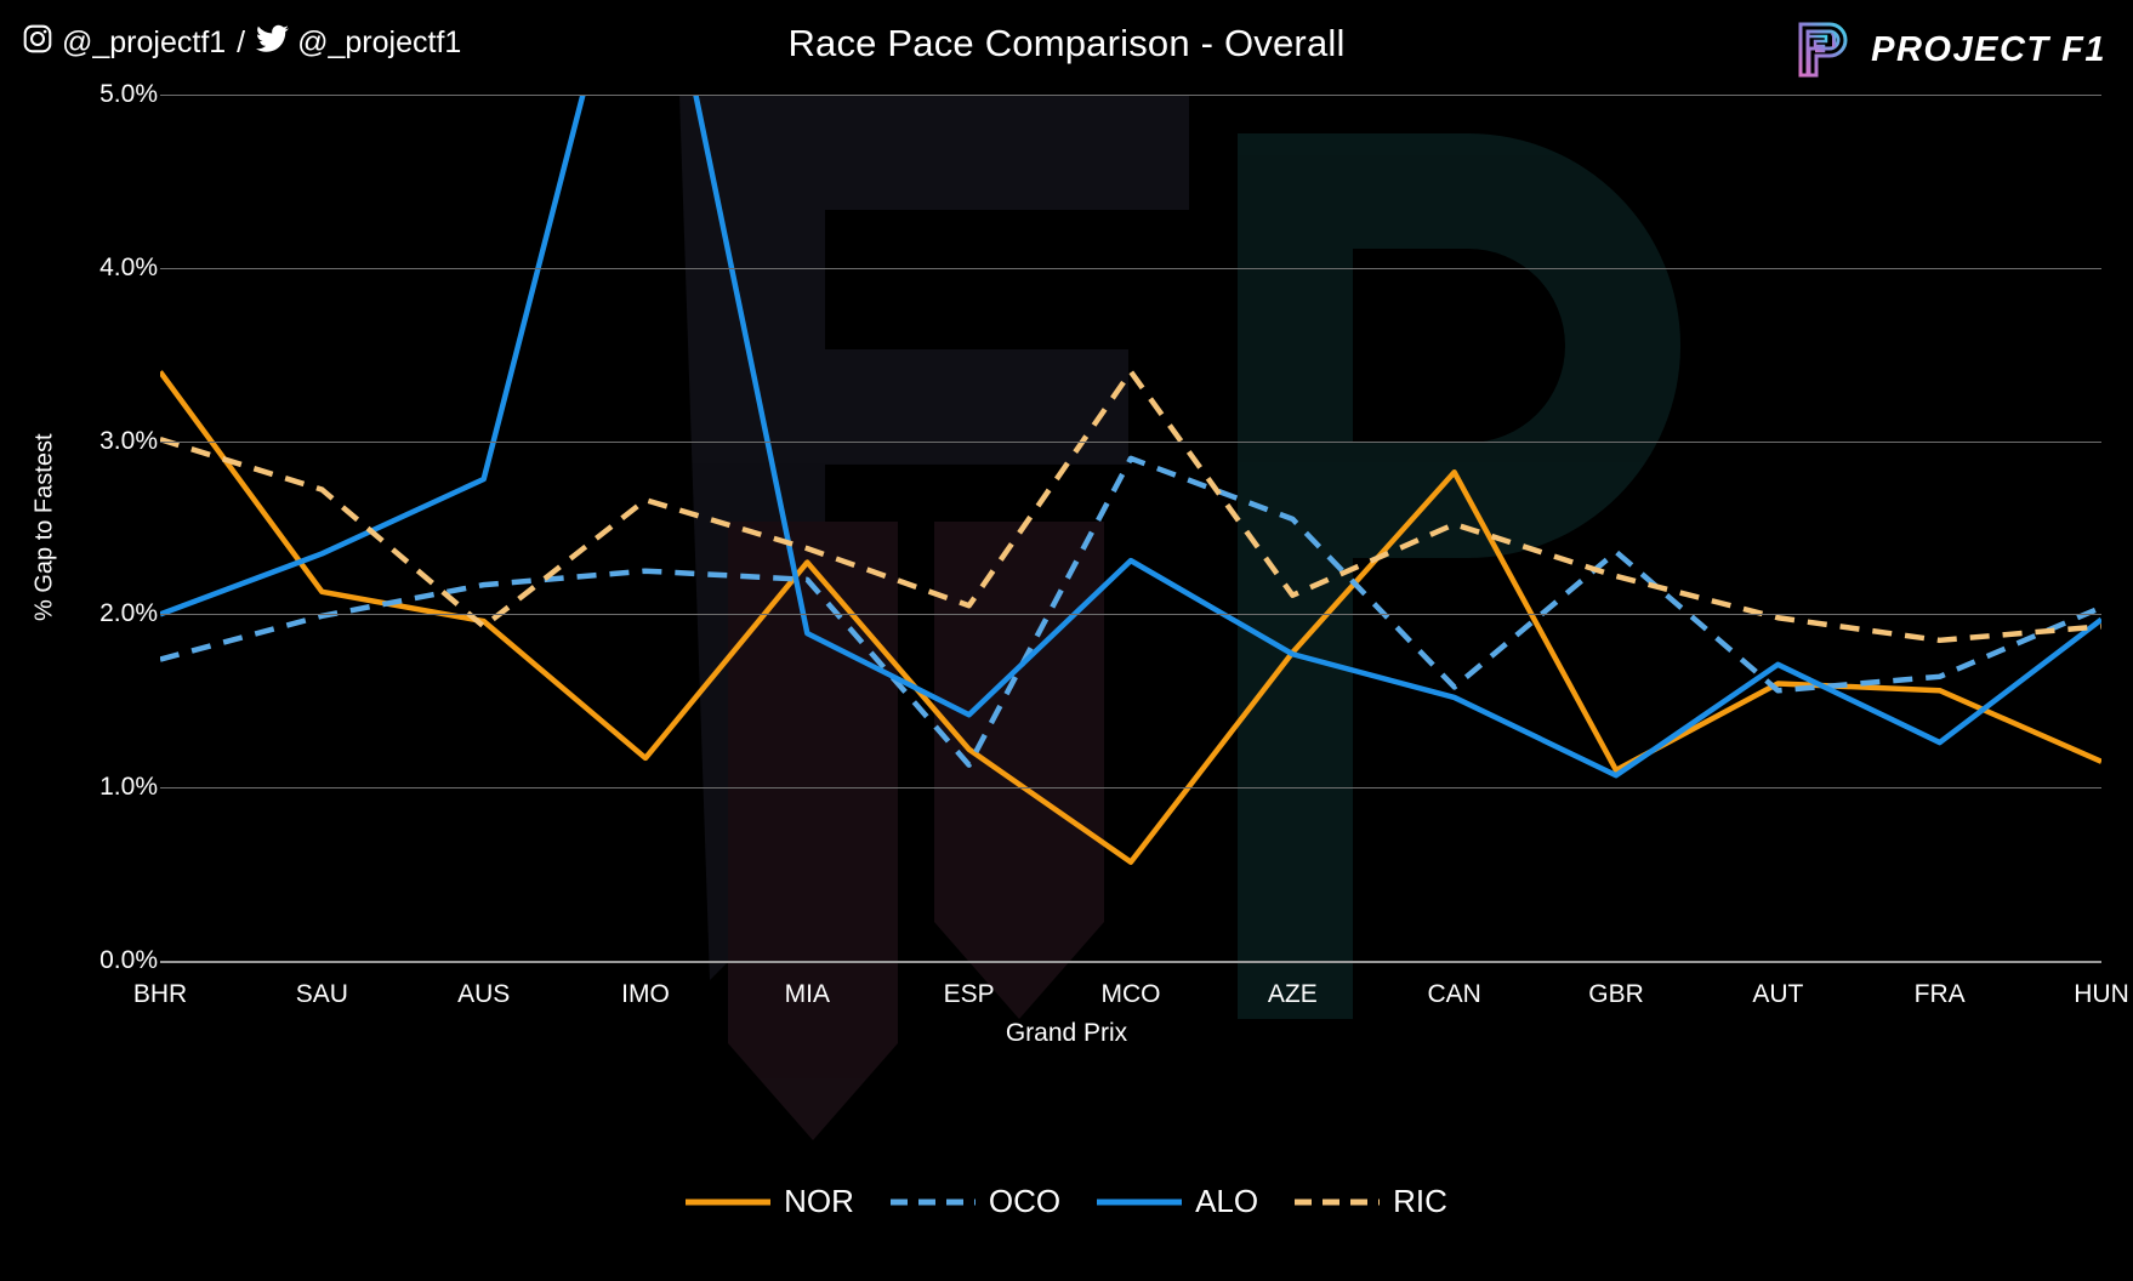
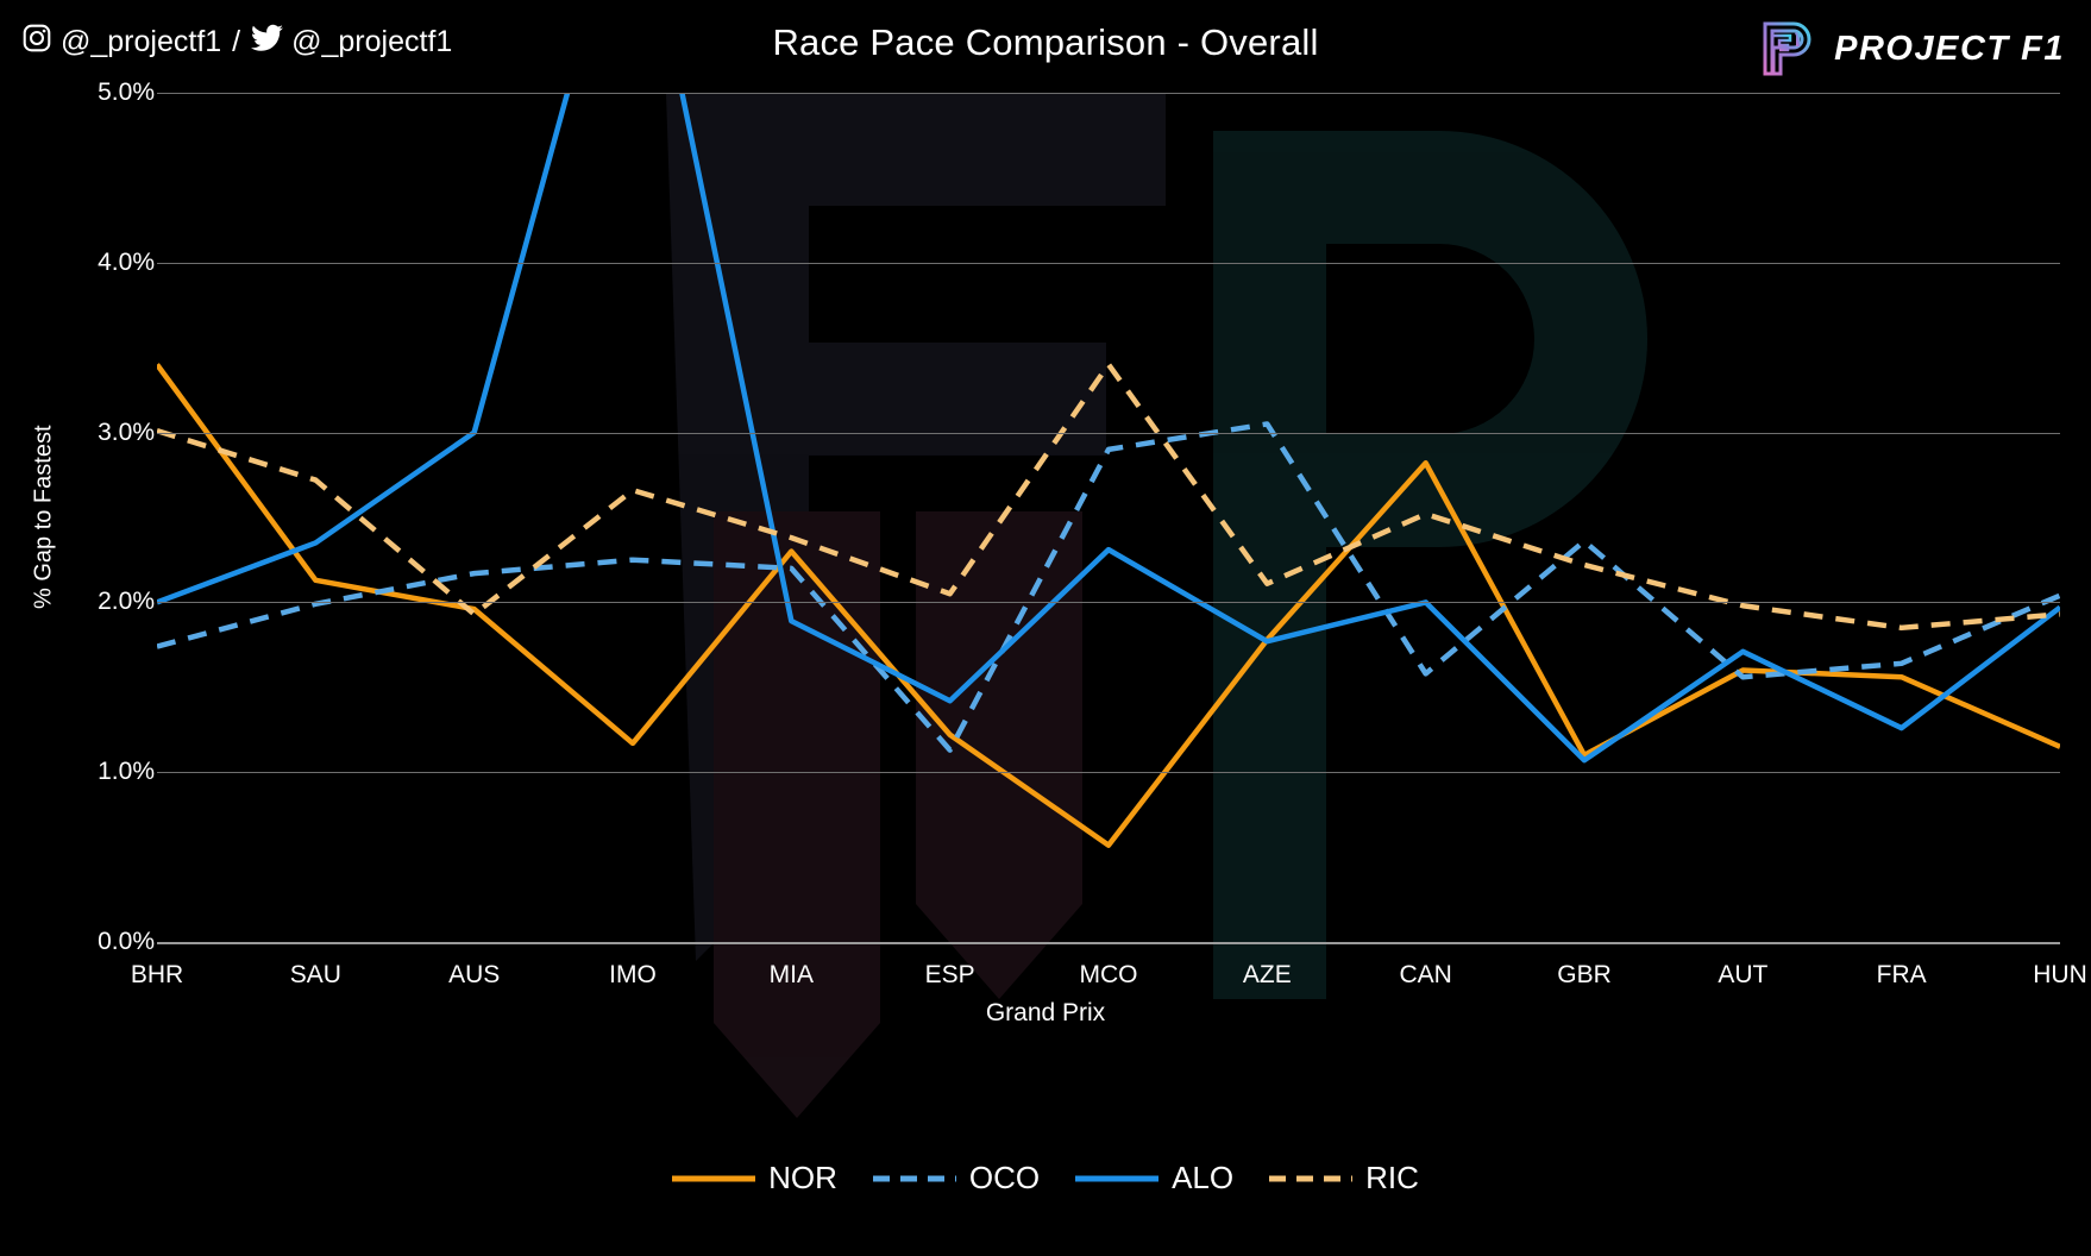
ALO/AUS: 2.78% -> 3.00%
OCO/AZE: 2.55% -> 3.05%
ALO/CAN: 1.52% -> 2.00%
